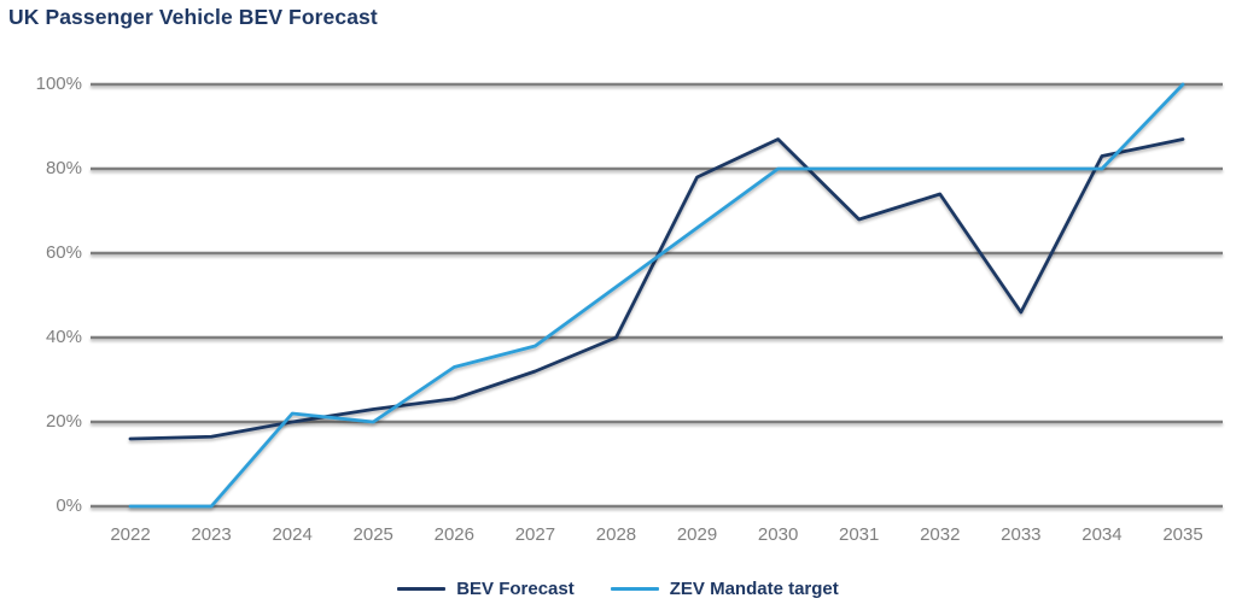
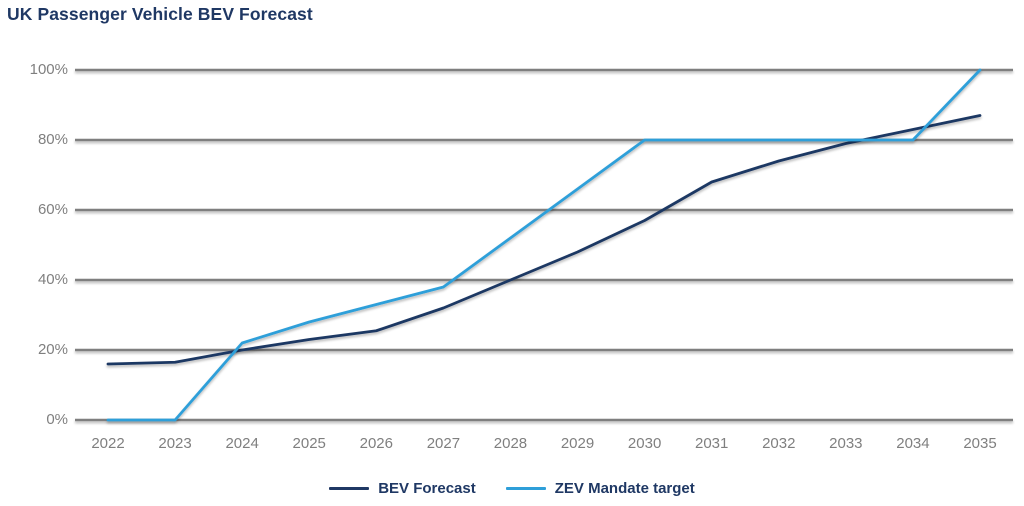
ZEV Mandate target/2025: 20% -> 28%
BEV Forecast/2029: 78% -> 48%
BEV Forecast/2030: 87% -> 57%
BEV Forecast/2033: 46% -> 79%
